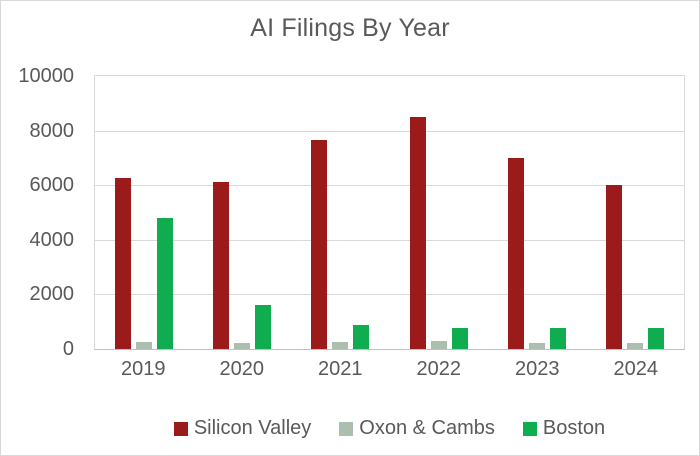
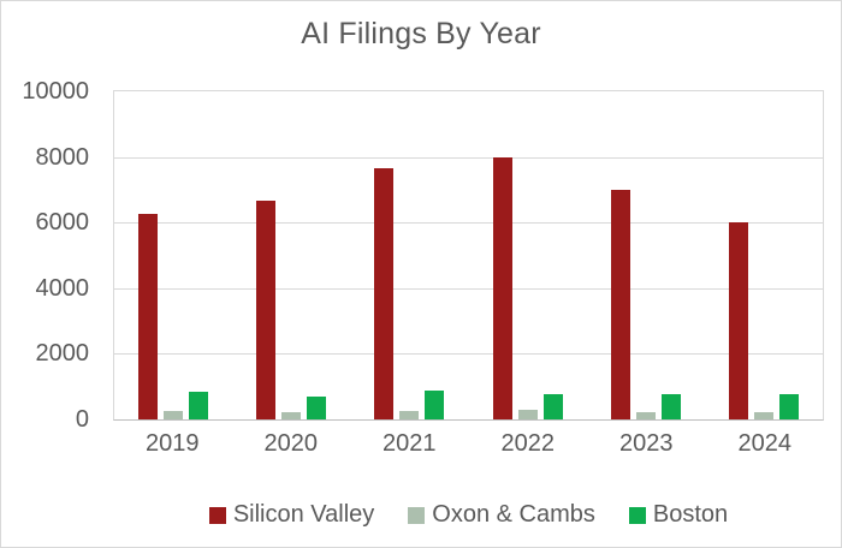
Boston/2019: 4800 -> 800
Silicon Valley/2020: 6100 -> 6600
Boston/2020: 1600 -> 700
Silicon Valley/2022: 8500 -> 8000
